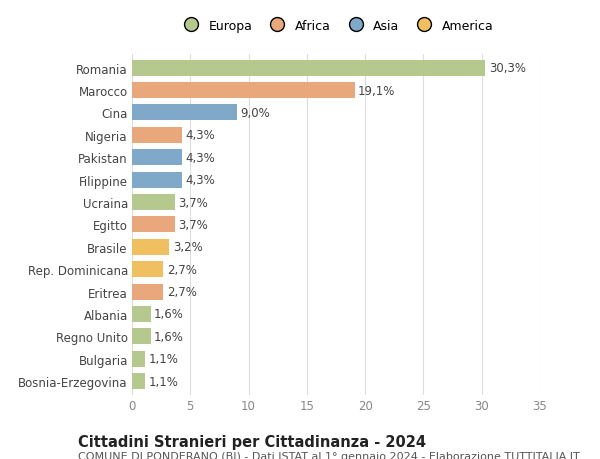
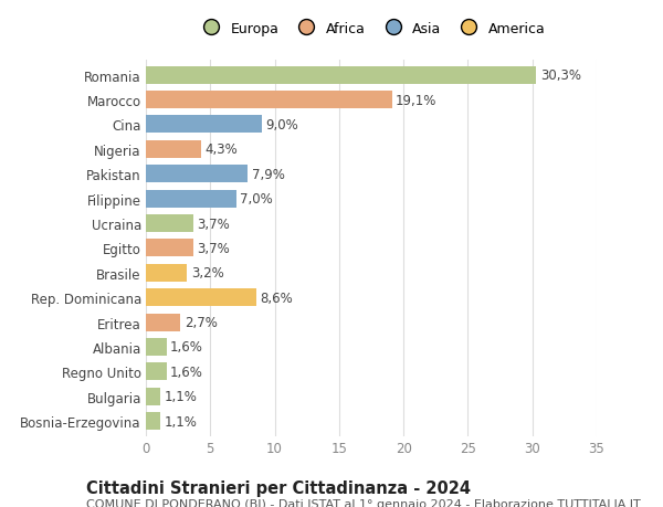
Pakistan: 4,3% -> 7,9%
Filippine: 4,3% -> 7,0%
Rep. Dominicana: 2,7% -> 8,6%
